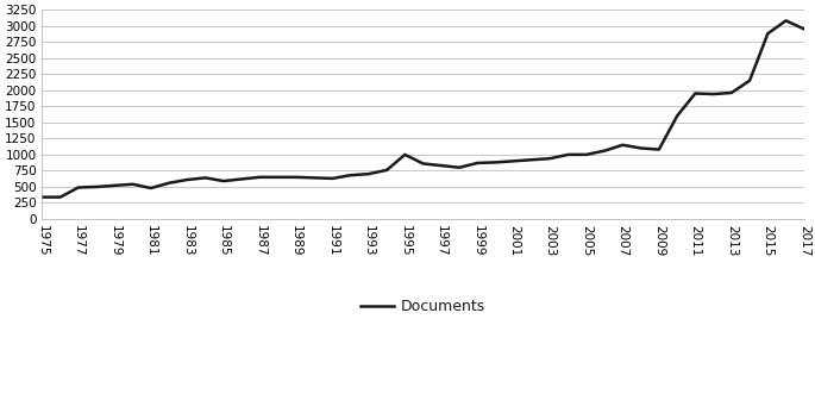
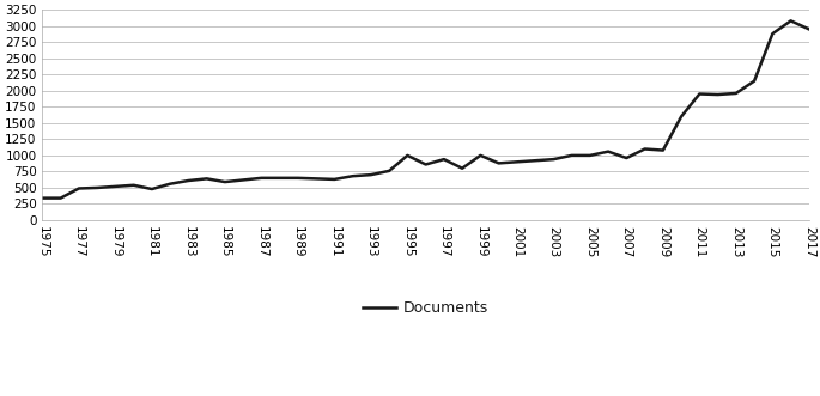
1997: 830 -> 940
1999: 870 -> 1000
2007: 1150 -> 960
